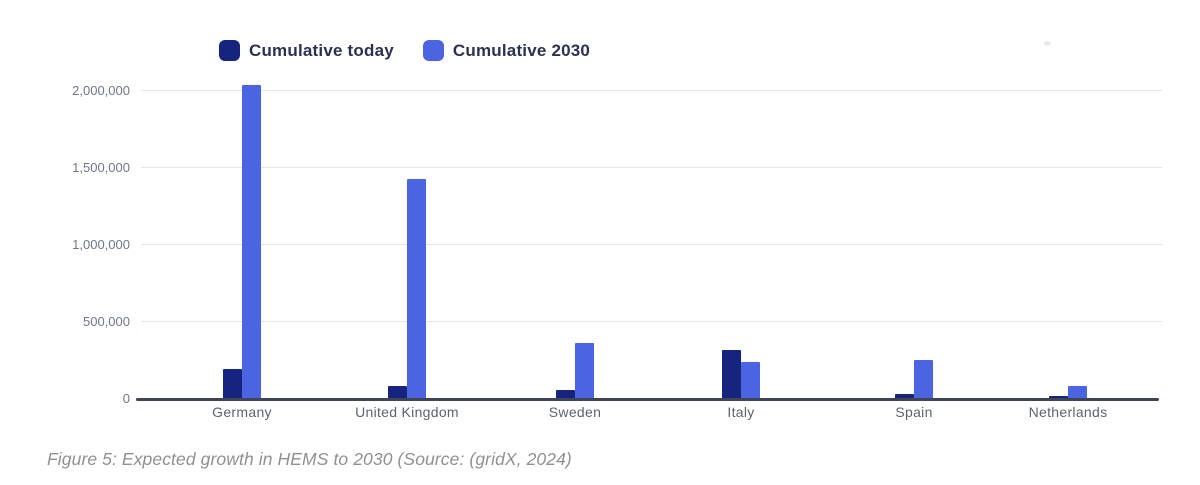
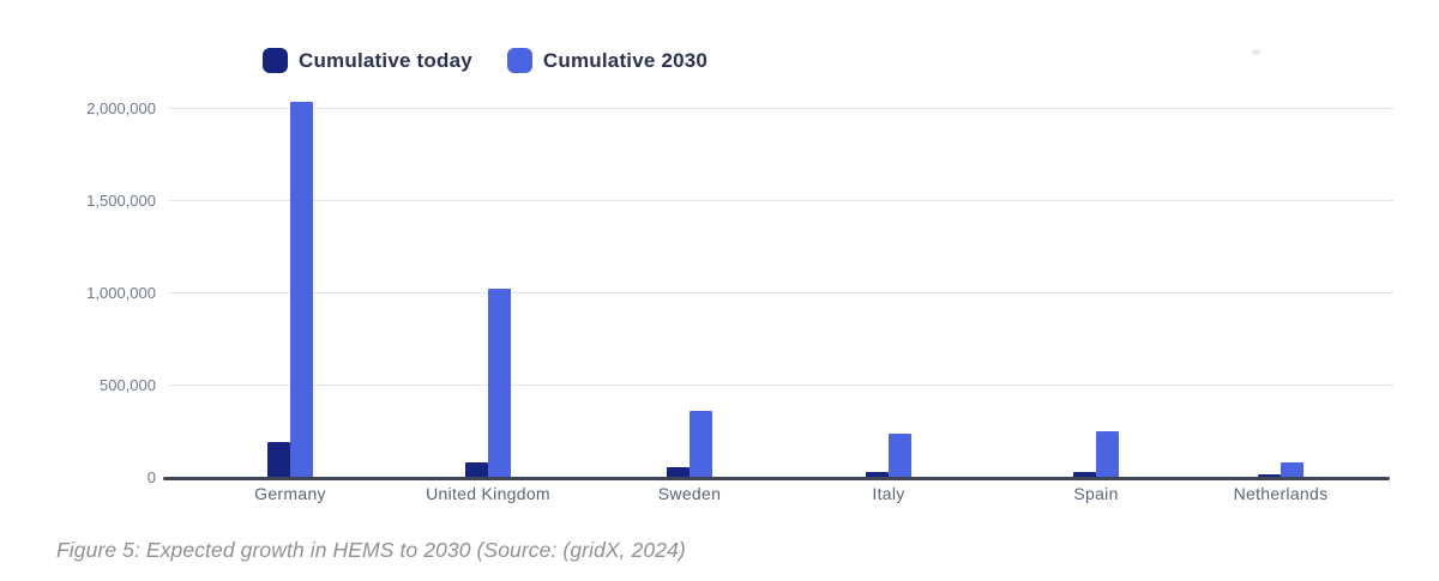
Cumulative 2030/United Kingdom: 1420000 -> 1020000
Cumulative today/Italy: 310000 -> 20000
